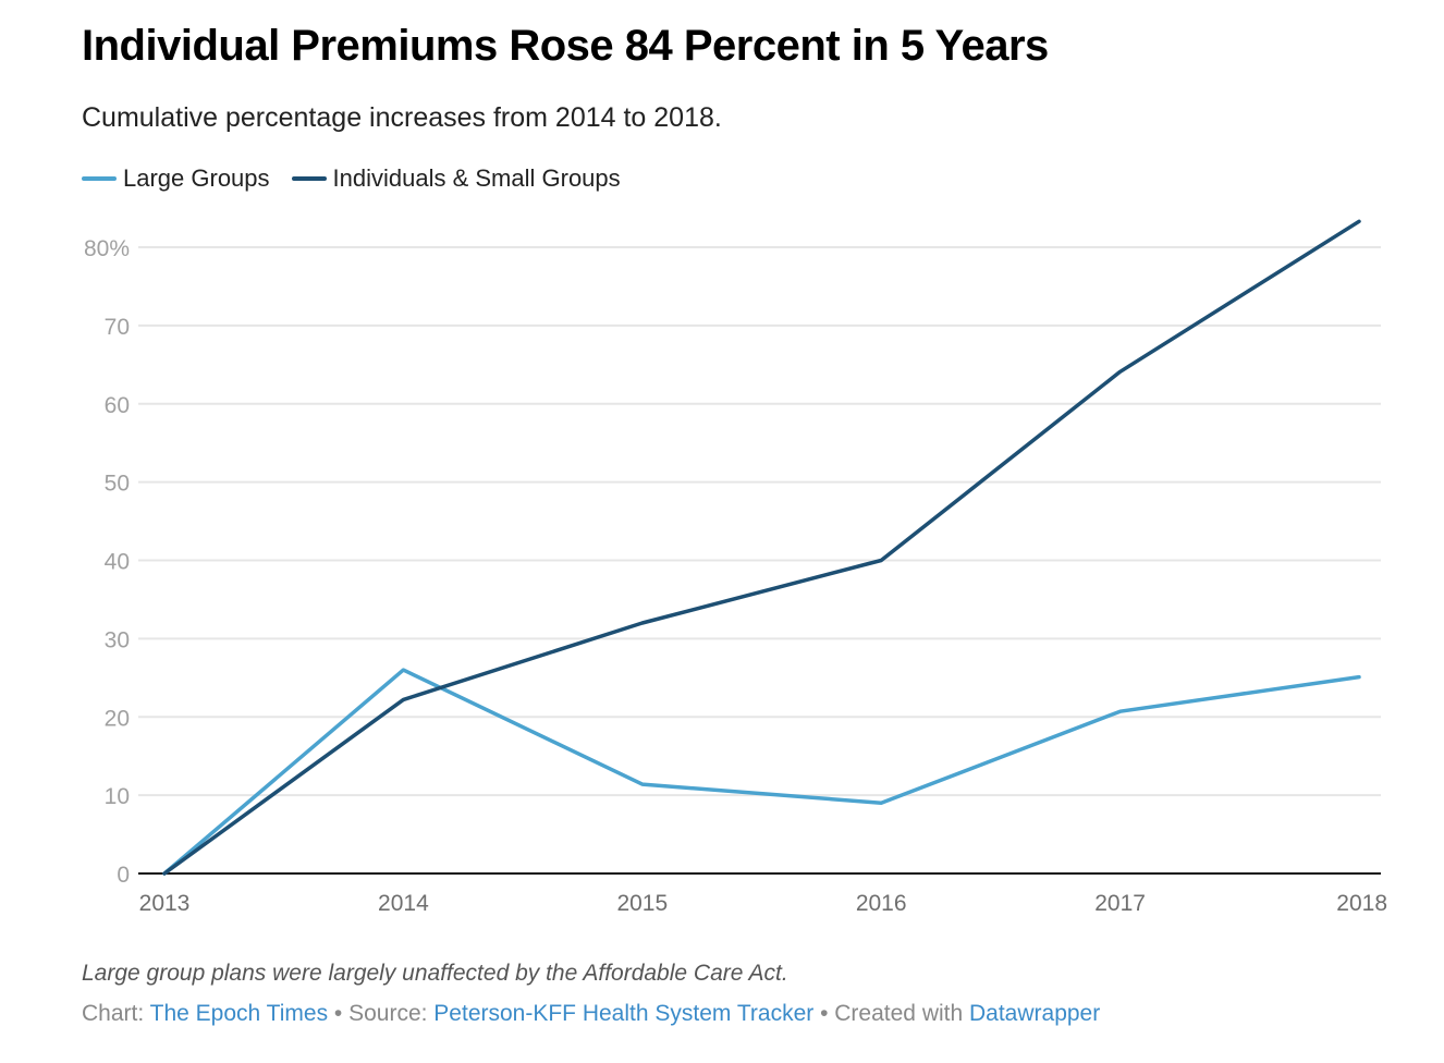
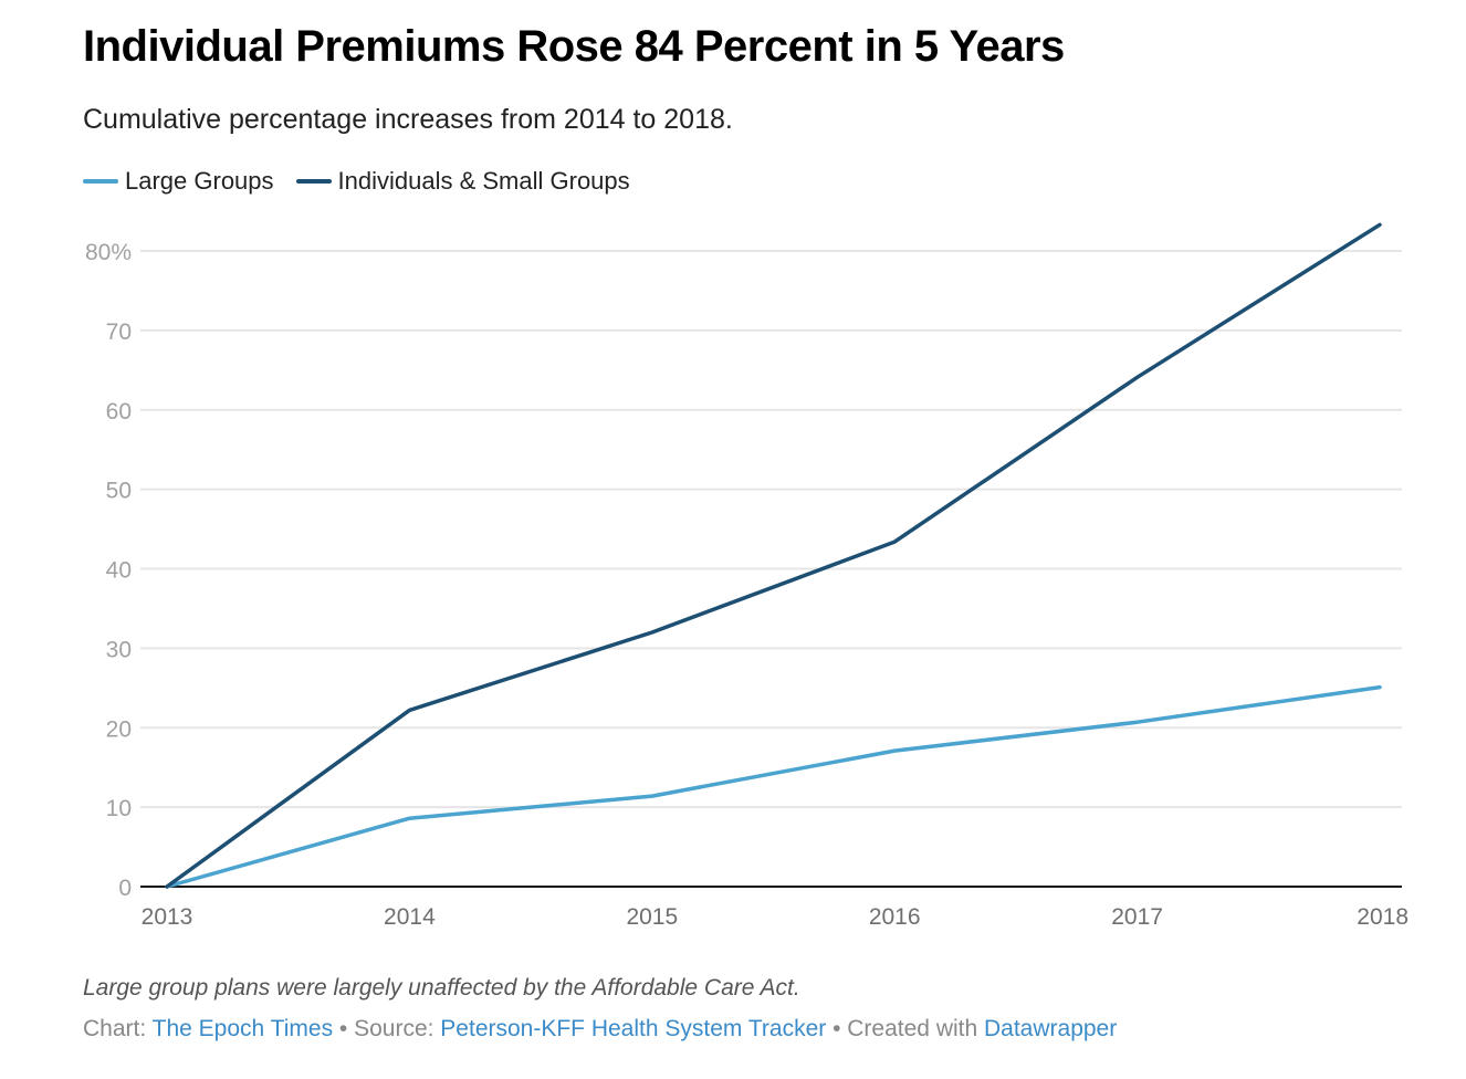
Large Groups/2014: 26% -> 9%
Large Groups/2016: 9% -> 17%
Individuals & Small Groups/2016: 40% -> 43%
